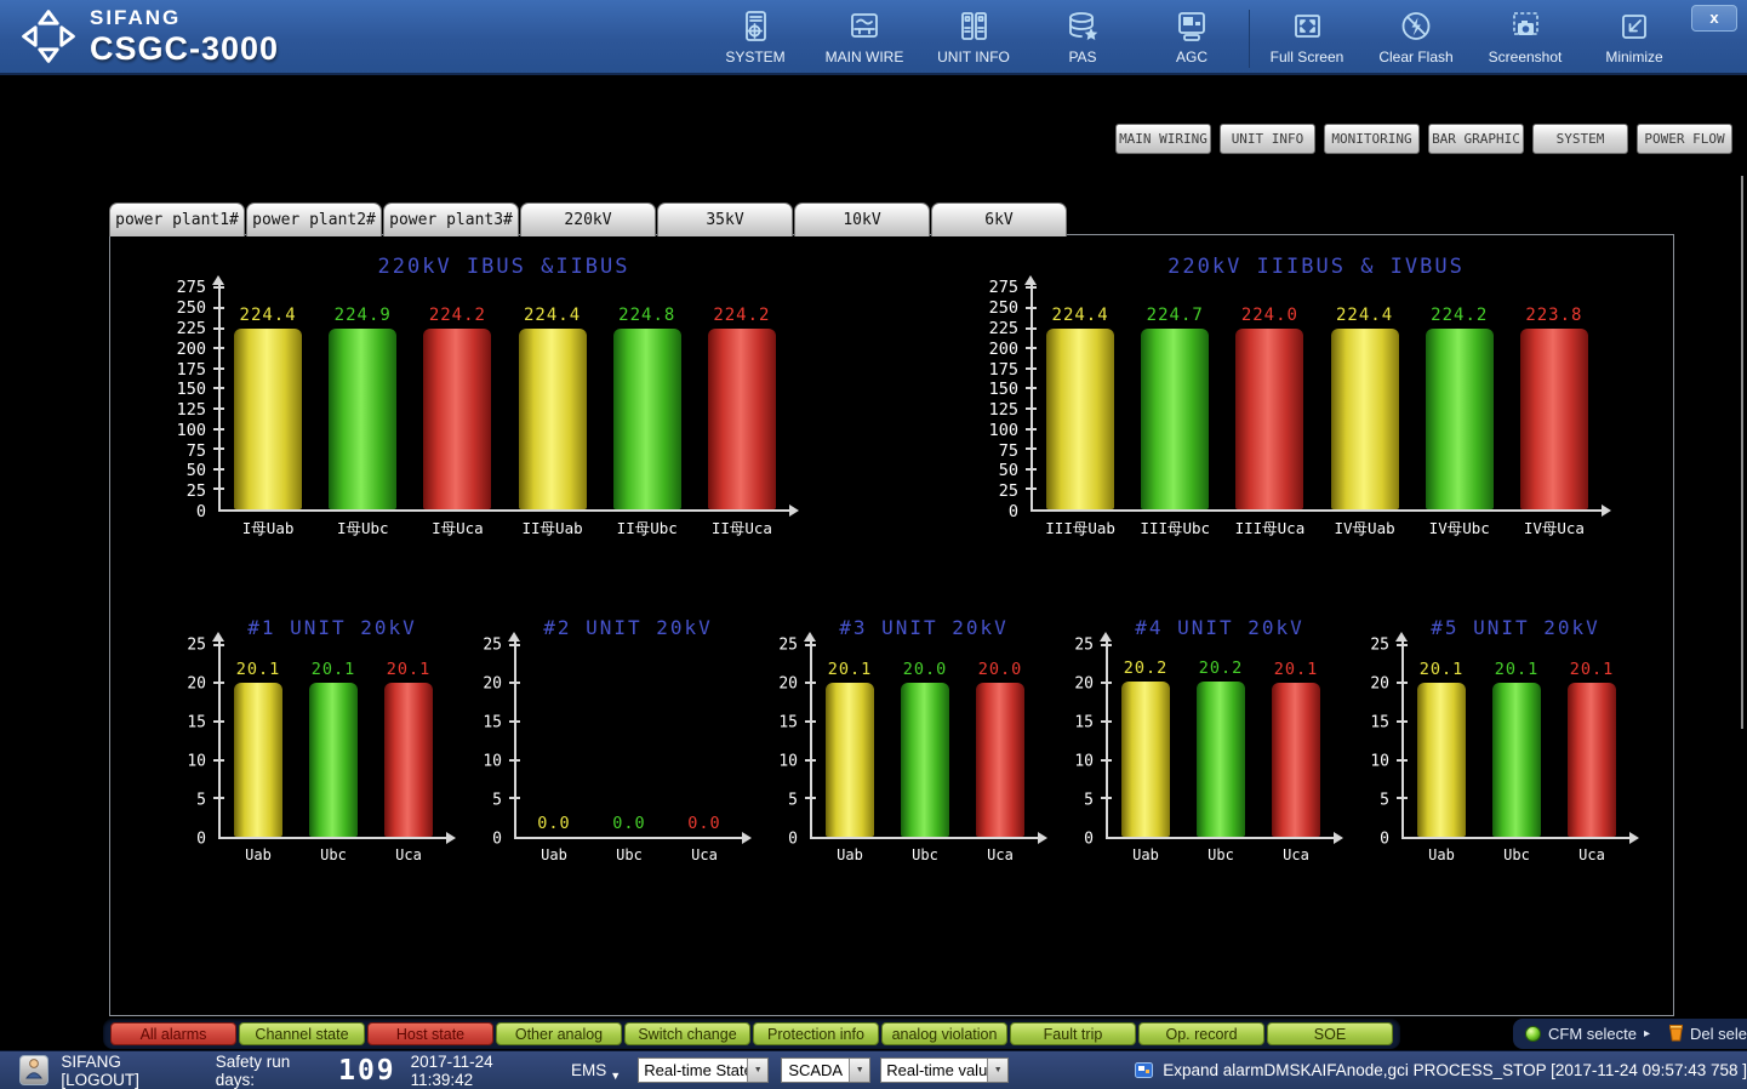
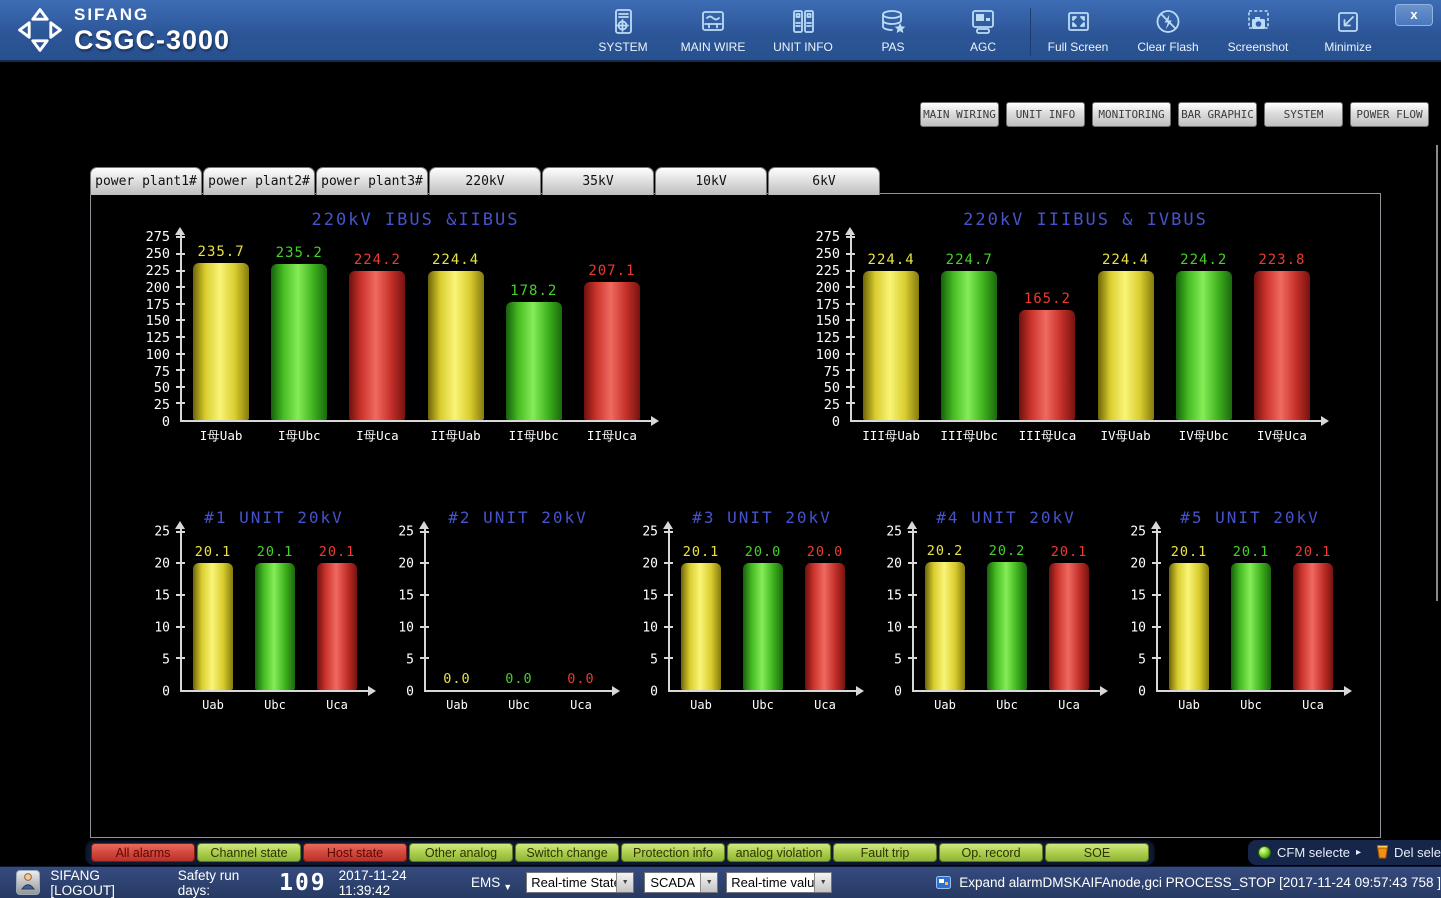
220kV IBUS &IIBUS/I母Uab: 224.4 -> 235.7
220kV IBUS &IIBUS/I母Ubc: 224.9 -> 235.2
220kV IBUS &IIBUS/II母Ubc: 224.8 -> 178.2
220kV IBUS &IIBUS/II母Uca: 224.2 -> 207.1
220kV IIIBUS & IVBUS/III母Uca: 224.0 -> 165.2
